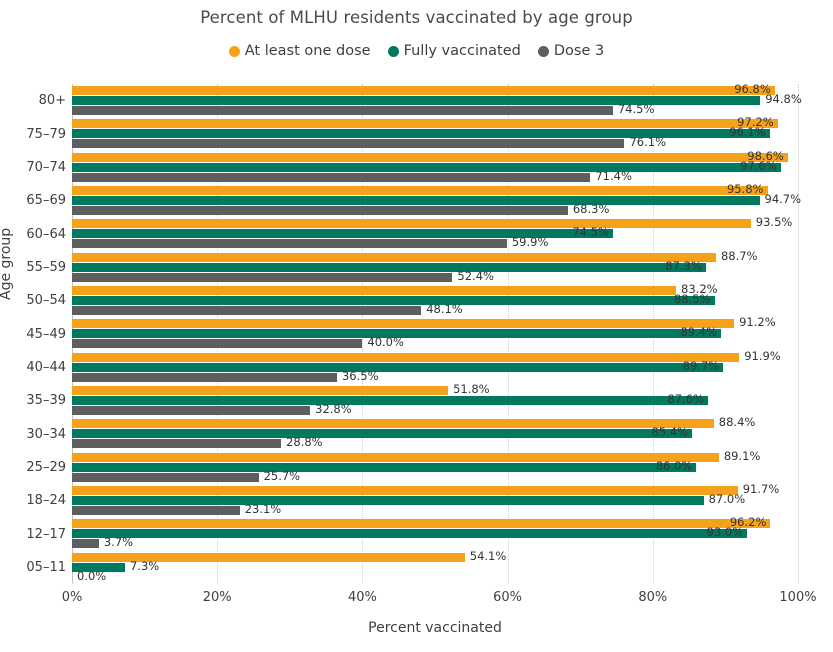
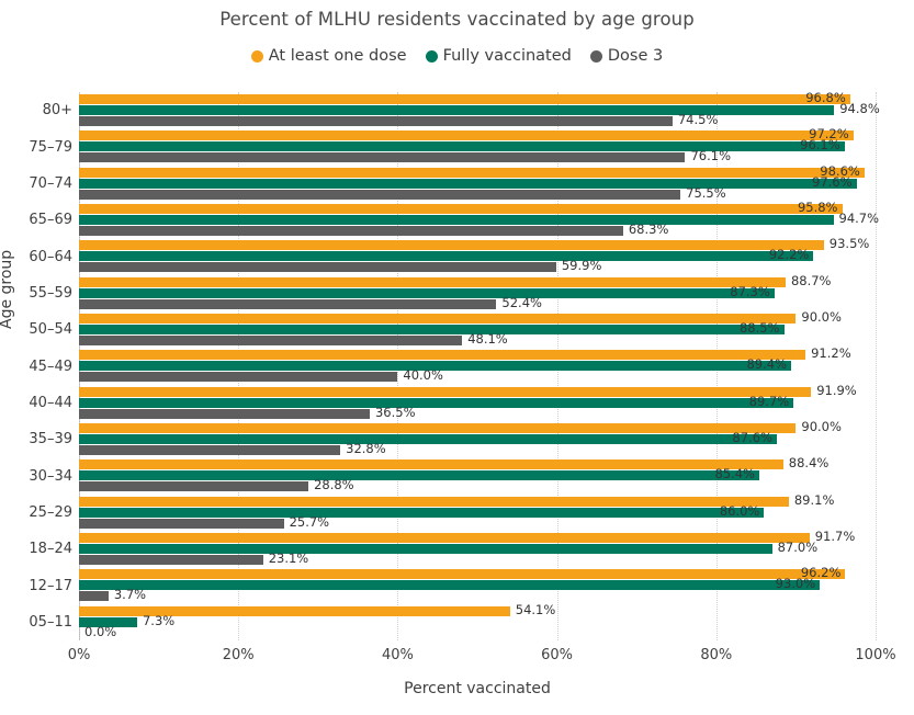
Dose 3/70–74: 71.4% -> 75.5%
Fully vaccinated/60–64: 74.5% -> 92.2%
At least one dose/50–54: 83.2% -> 90.0%
At least one dose/35–39: 51.8% -> 90.0%
